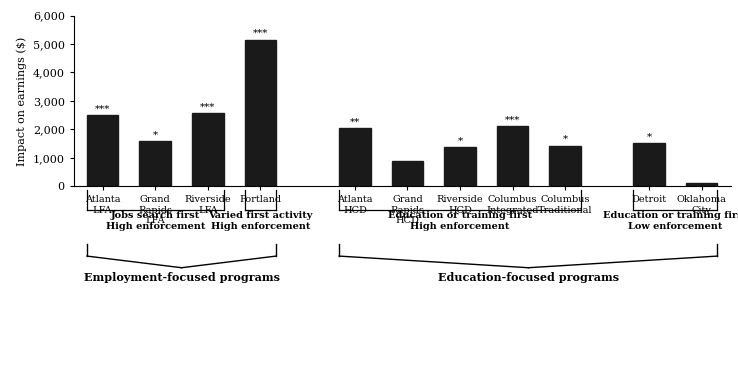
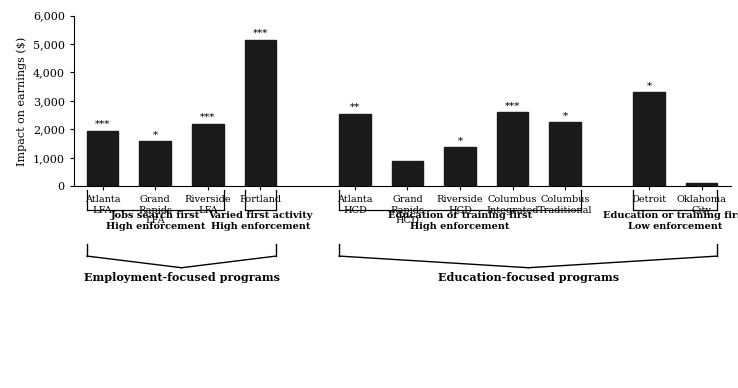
Atlanta LFA: 2,500 -> 1,950
Riverside LFA: 2,580 -> 2,200
Atlanta HCD: 2,050 -> 2,550
Columbus Integrated: 2,100 -> 2,600
Columbus Traditional: 1,420 -> 2,250
Detroit: 1,520 -> 3,300
